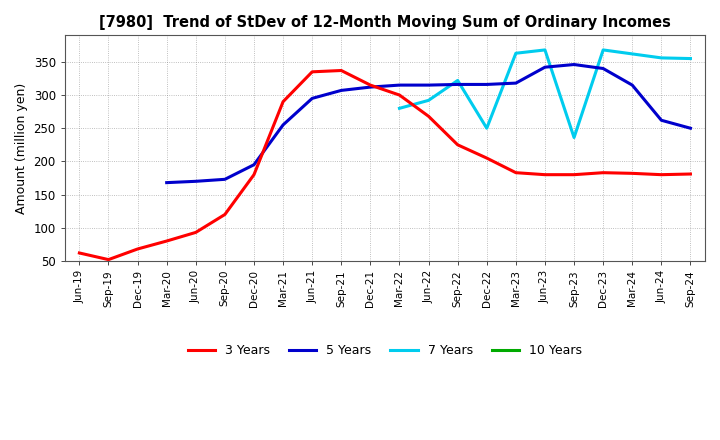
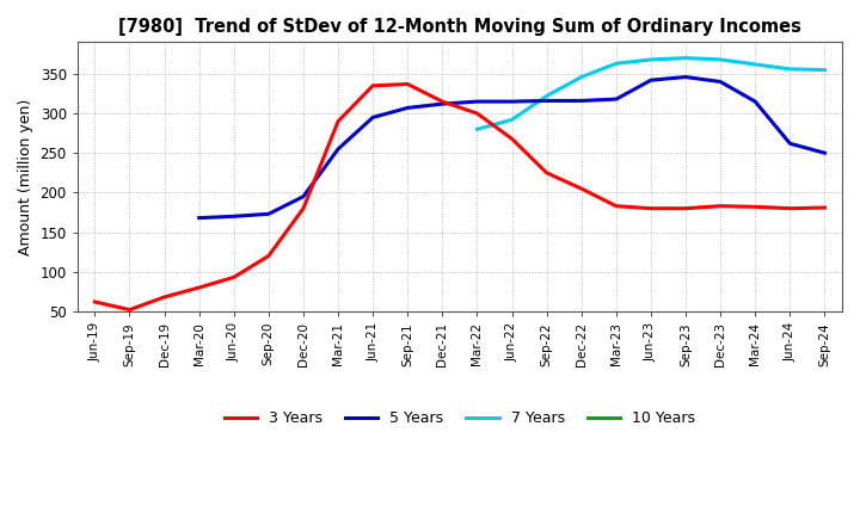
7 Years/Dec-22: 250 -> 346
7 Years/Sep-23: 236 -> 370
